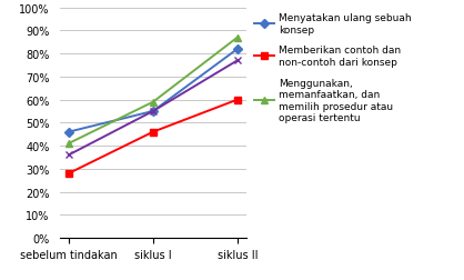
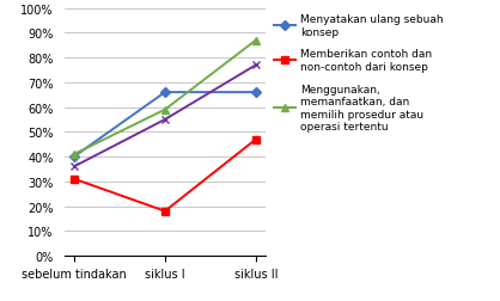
Menyatakan ulang sebuah konsep/sebelum tindakan: 46% -> 40%
Memberikan contoh dan non-contoh dari konsep/sebelum tindakan: 28% -> 31%
Menyatakan ulang sebuah konsep/siklus I: 55% -> 66%
Memberikan contoh dan non-contoh dari konsep/siklus I: 46% -> 18%
Menyatakan ulang sebuah konsep/siklus II: 82% -> 66%
Memberikan contoh dan non-contoh dari konsep/siklus II: 60% -> 47%
